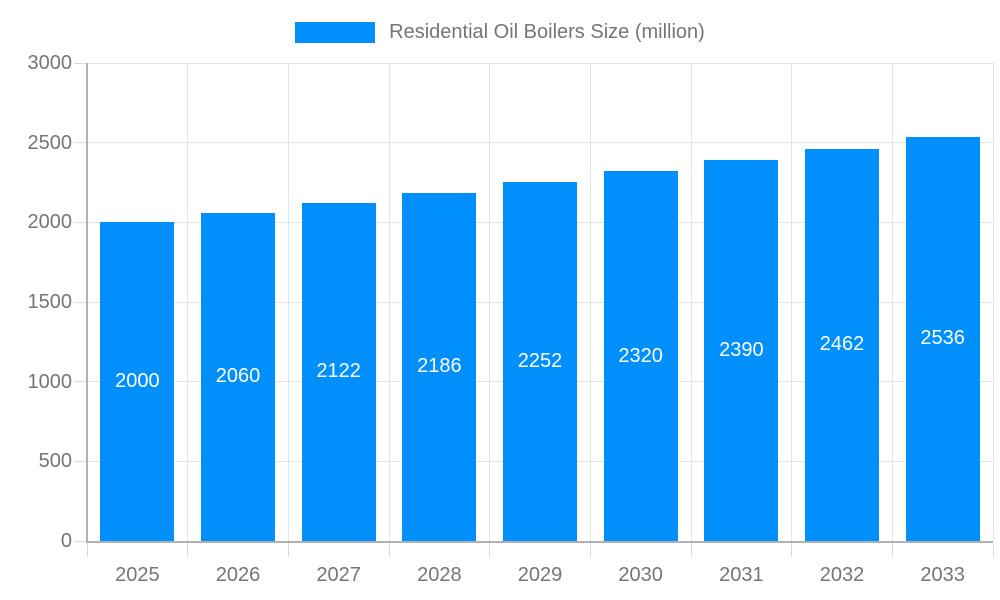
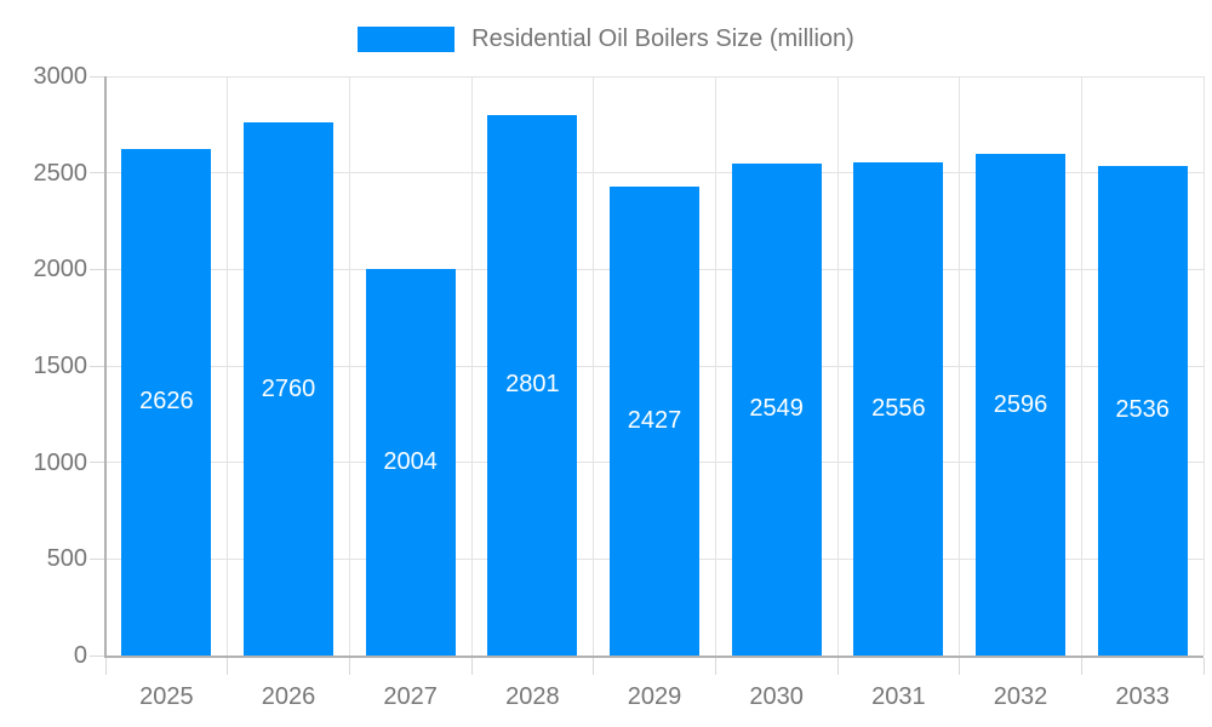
2025: 2000 -> 2626
2026: 2060 -> 2760
2027: 2122 -> 2004
2028: 2186 -> 2801
2029: 2252 -> 2427
2030: 2320 -> 2549
2031: 2390 -> 2556
2032: 2462 -> 2596
